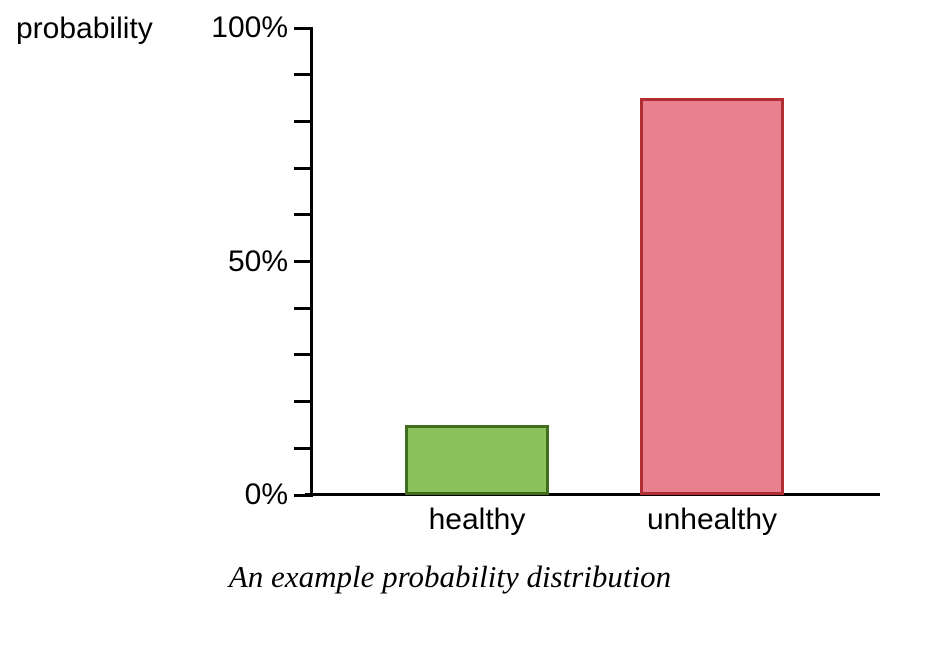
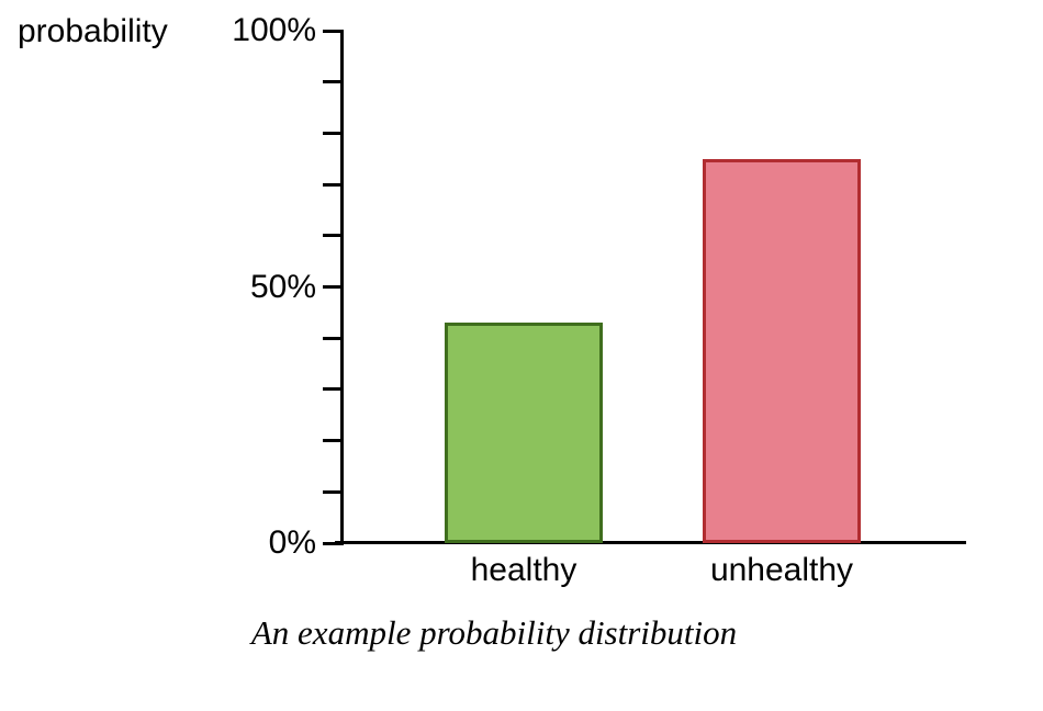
healthy: 15% -> 43%
unhealthy: 85% -> 75%
